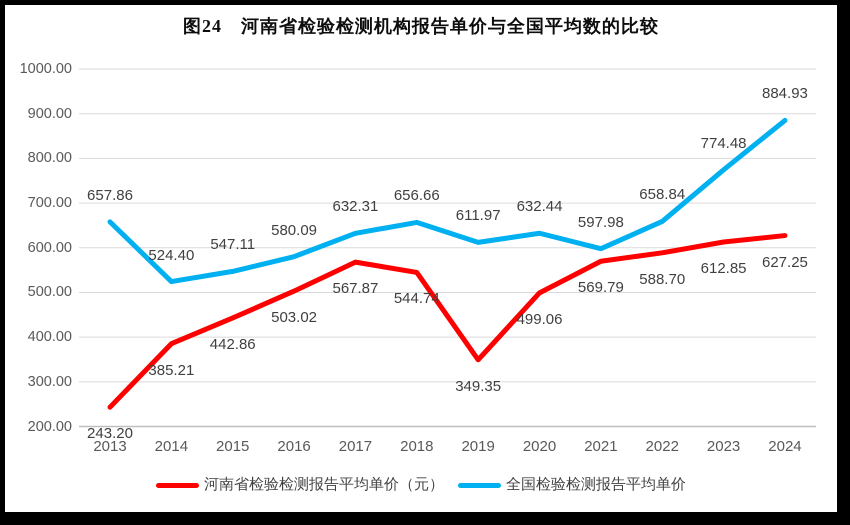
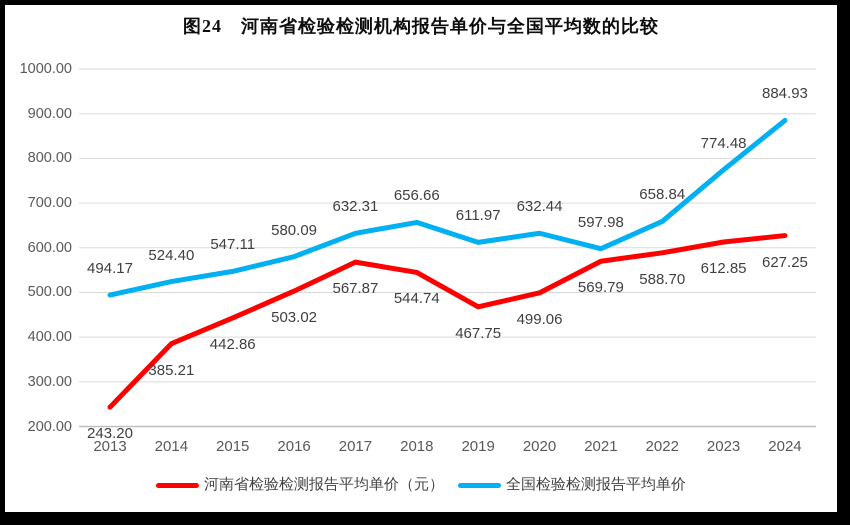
全国检验检测报告平均单价/2013: 657.86 -> 494.17
河南省检验检测报告平均单价（元）/2019: 349.35 -> 467.75
